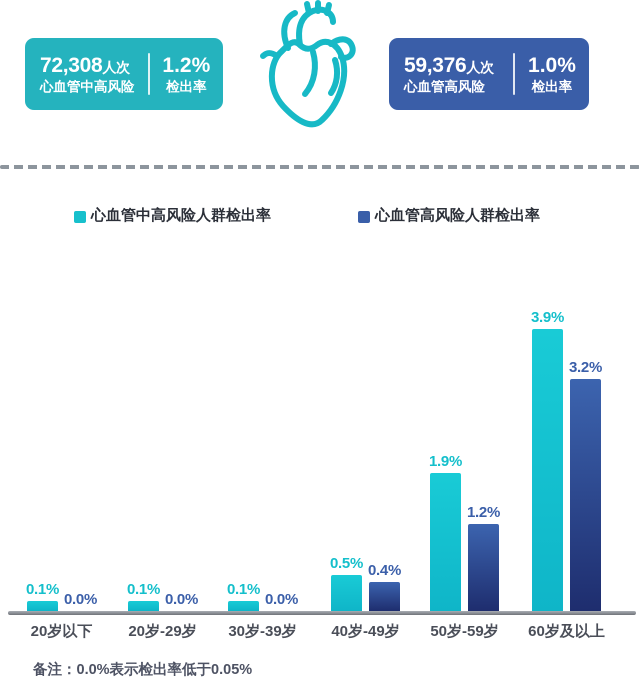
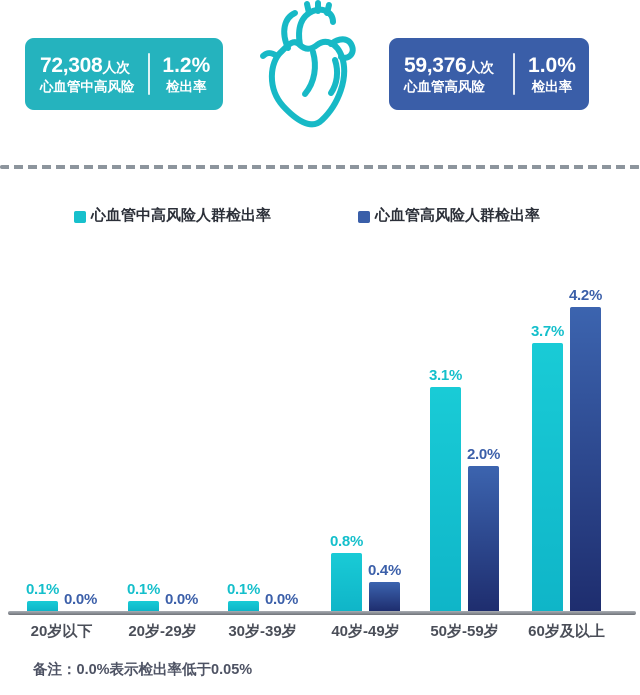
心血管中高风险人群检出率/40岁-49岁: 0.5% -> 0.8%
心血管中高风险人群检出率/50岁-59岁: 1.9% -> 3.1%
心血管高风险人群检出率/50岁-59岁: 1.2% -> 2.0%
心血管中高风险人群检出率/60岁及以上: 3.9% -> 3.7%
心血管高风险人群检出率/60岁及以上: 3.2% -> 4.2%
